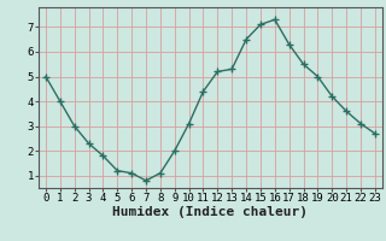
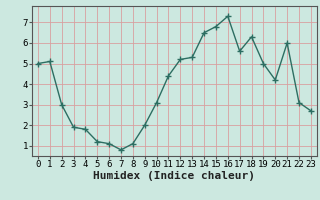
1: 4.0 -> 5.1
3: 2.3 -> 1.9
15: 7.1 -> 6.8
17: 6.3 -> 5.6
18: 5.5 -> 6.3
21: 3.6 -> 6.0
